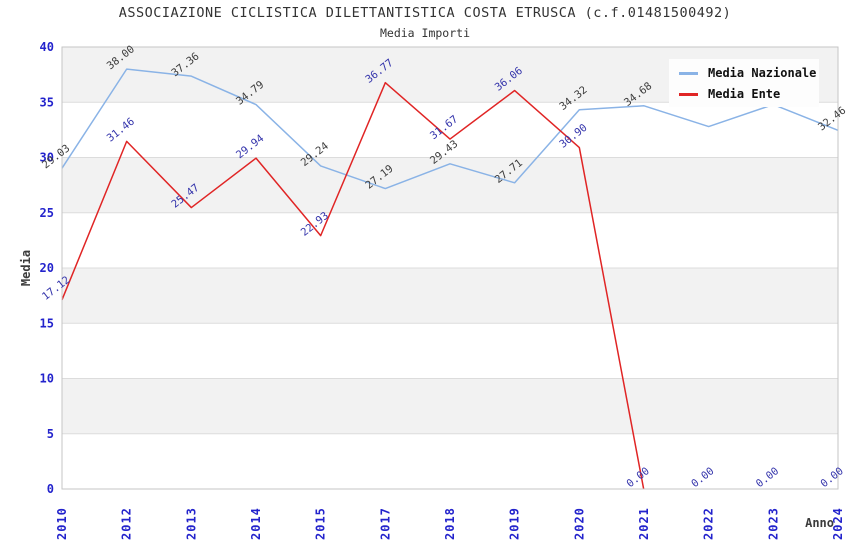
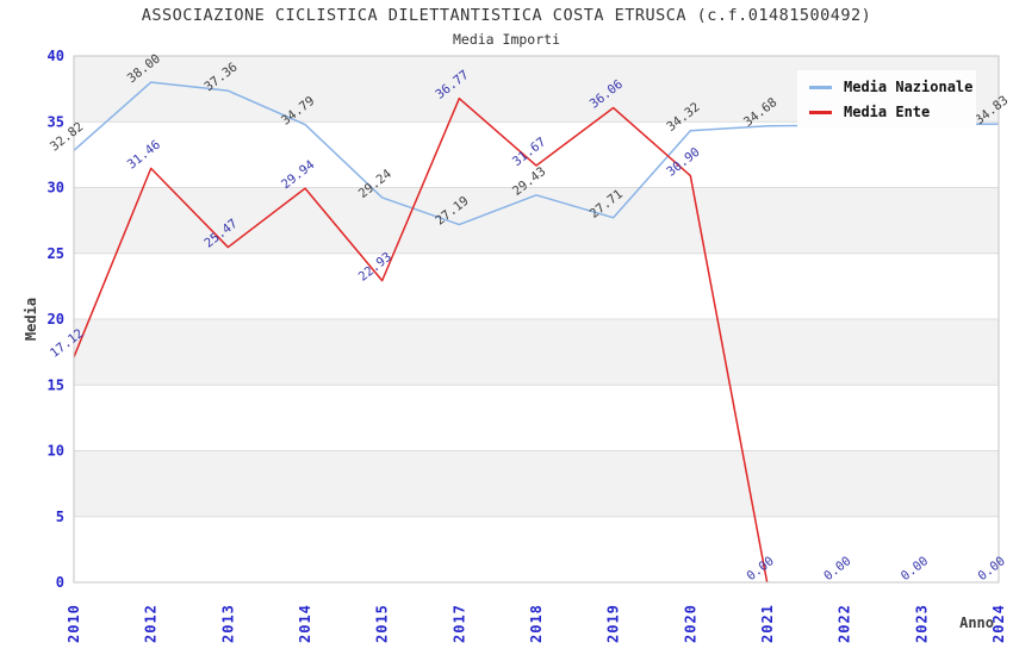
Media Nazionale/2010: 29.03 -> 32.82
Media Nazionale/2022: 32.8 -> 34.7
Media Nazionale/2024: 32.46 -> 34.83
